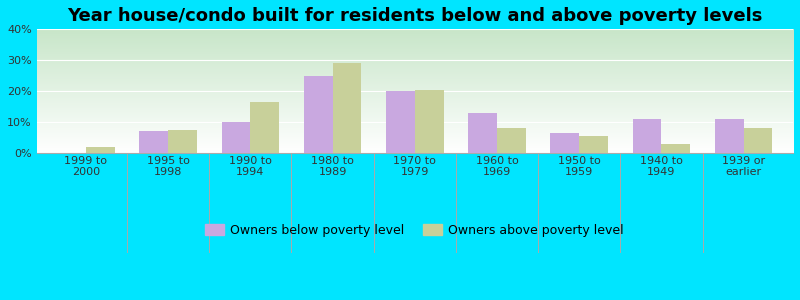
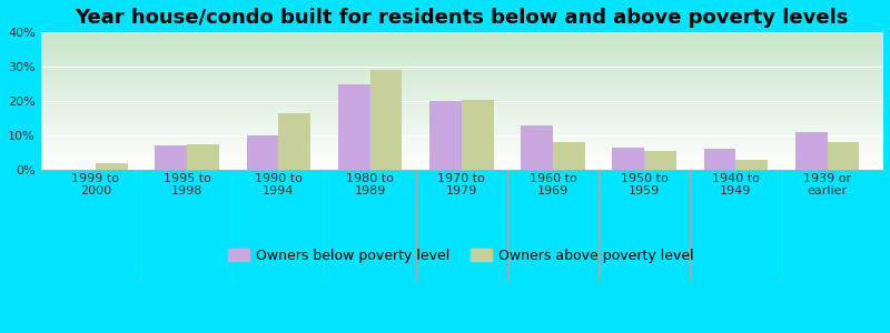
Owners below poverty level/1940 to 1949: 11.0% -> 6.0%
